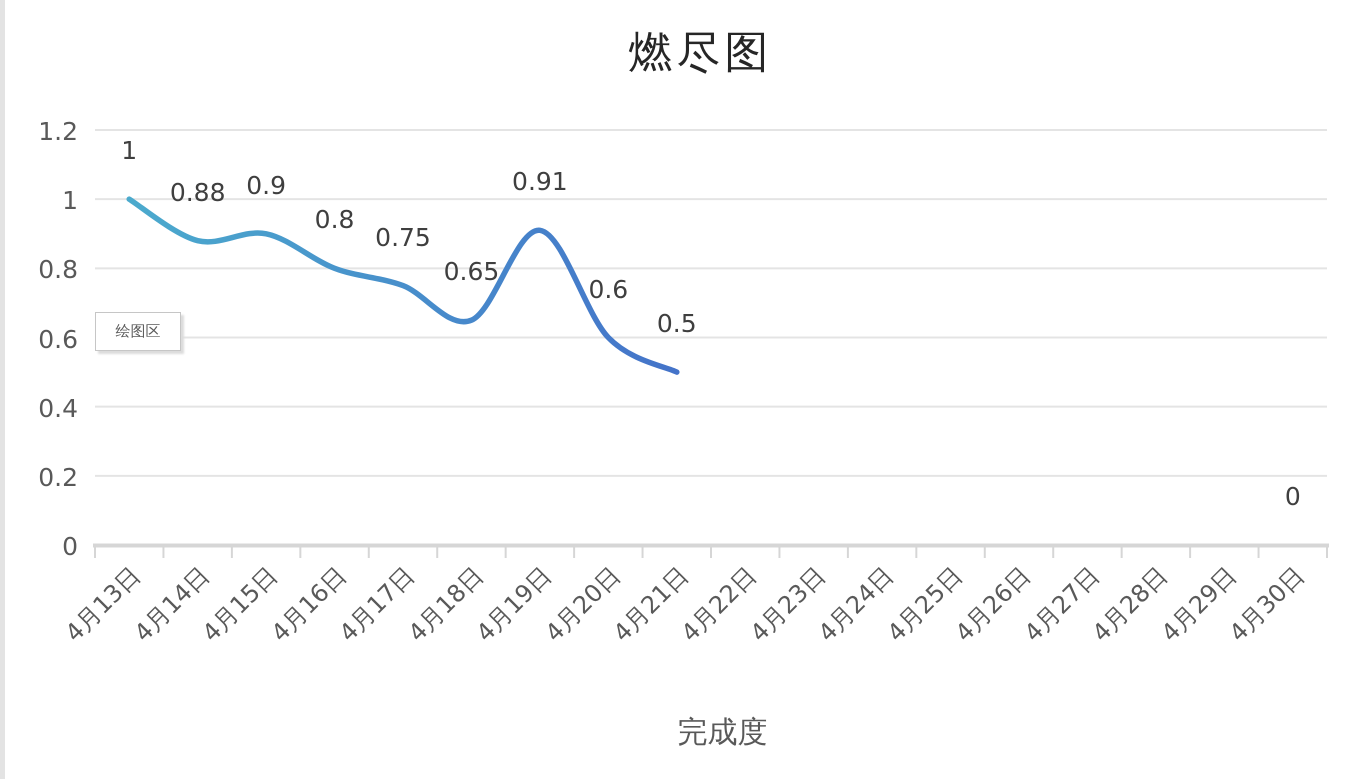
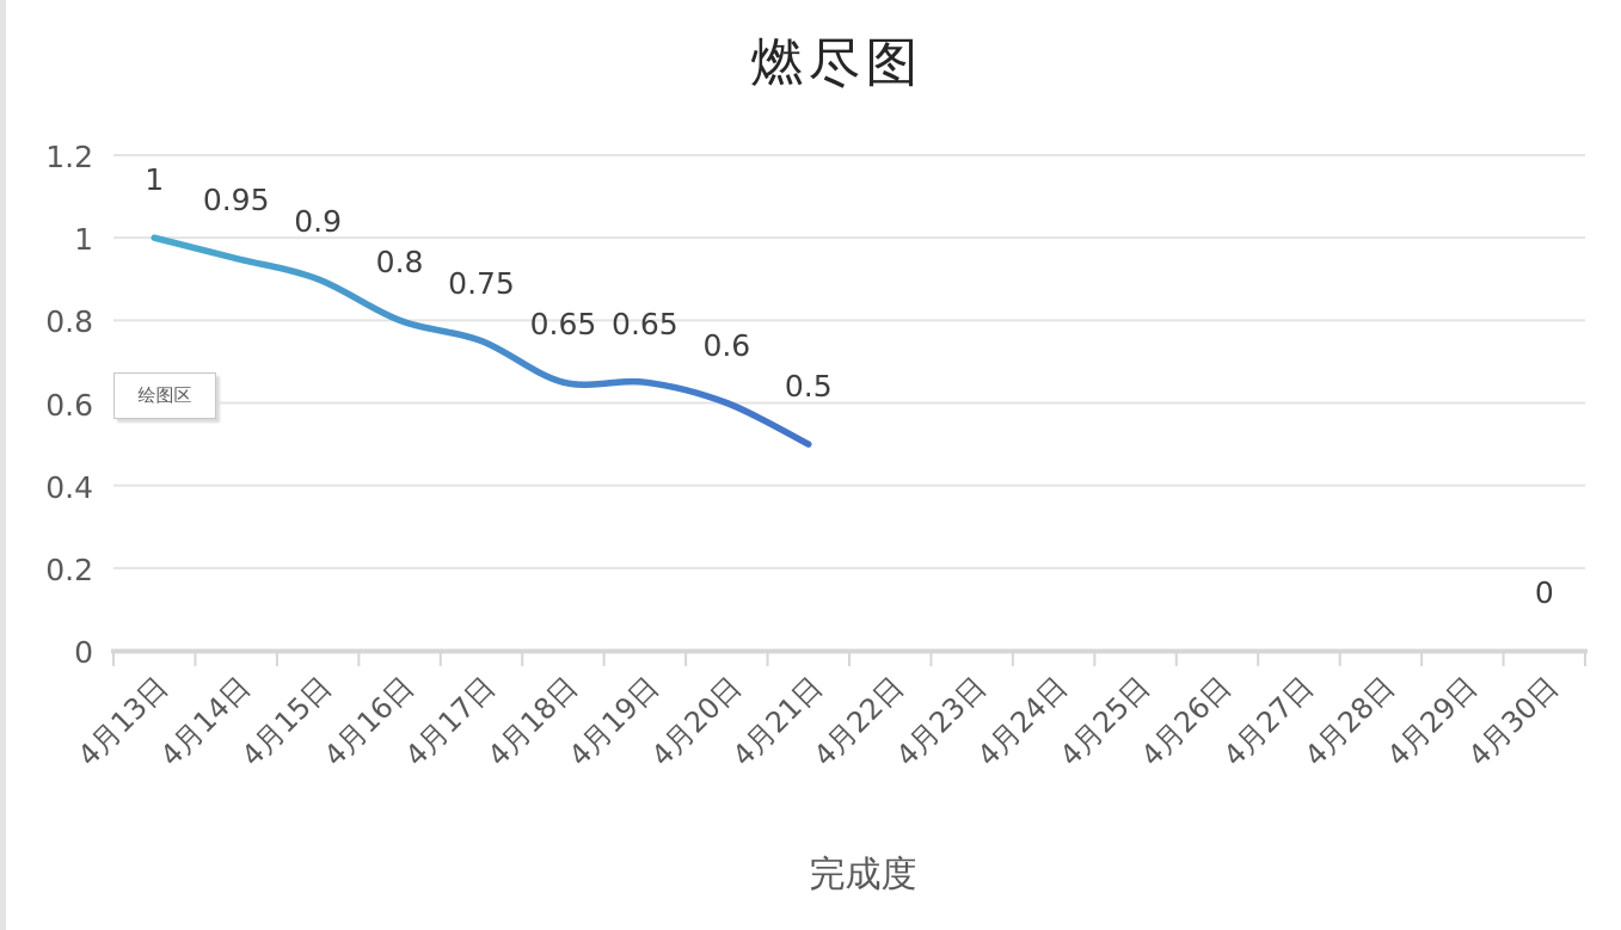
4月14日: 0.88 -> 0.95
4月19日: 0.91 -> 0.65
